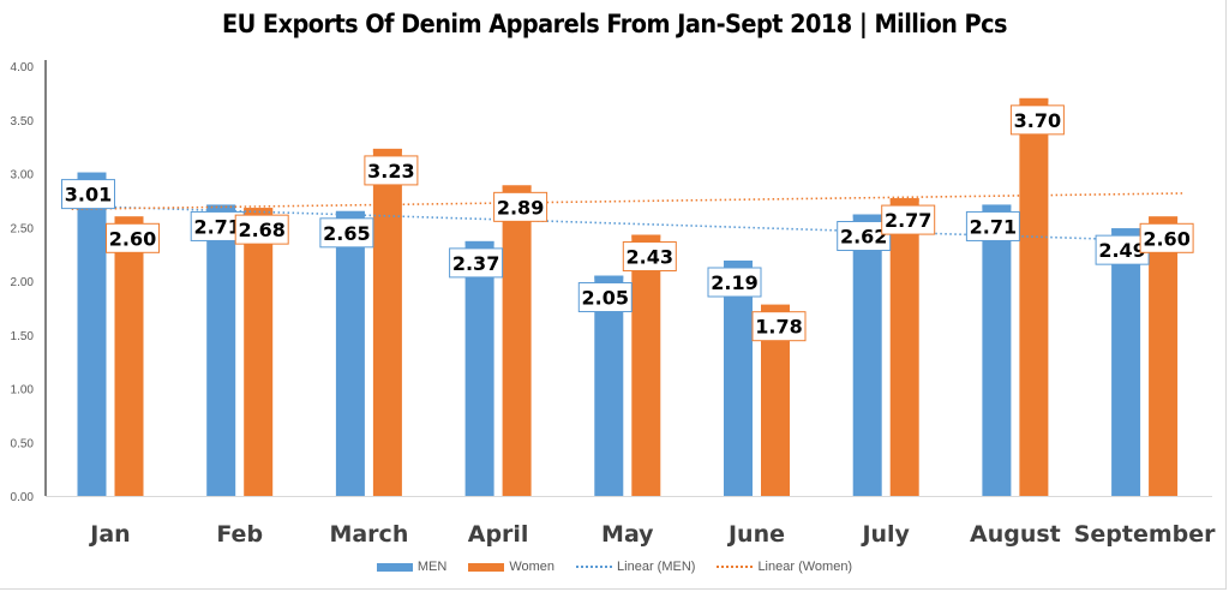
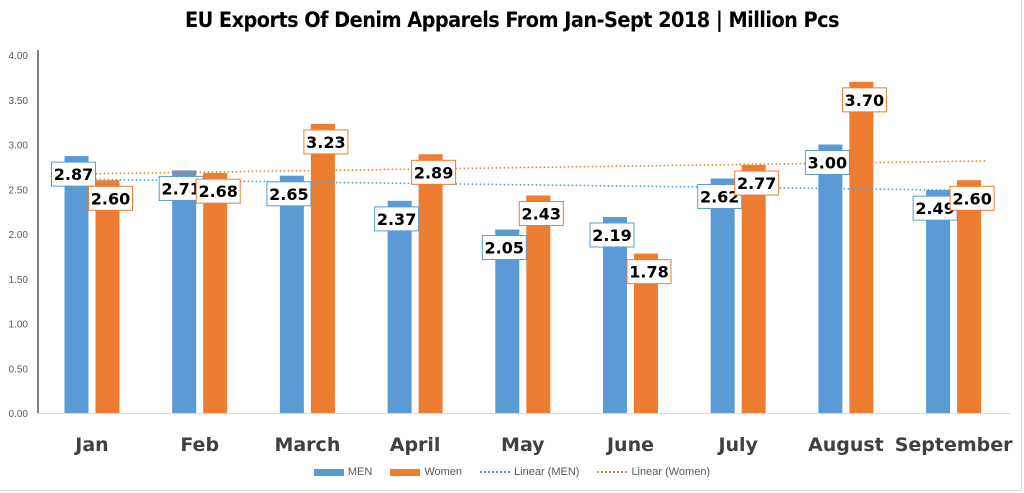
MEN/Jan: 3.01 -> 2.87
MEN/August: 2.71 -> 3.00
